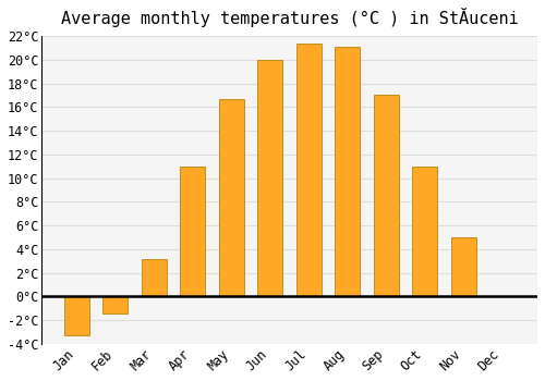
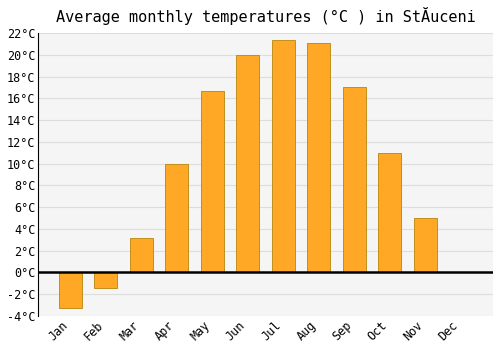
Apr: 11.0°C -> 10.0°C
